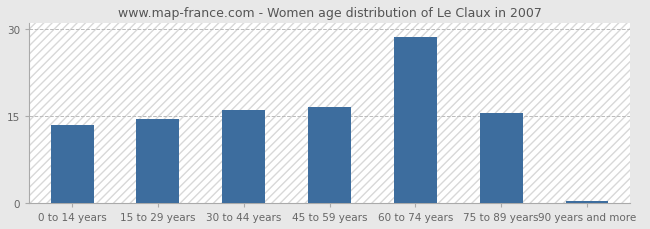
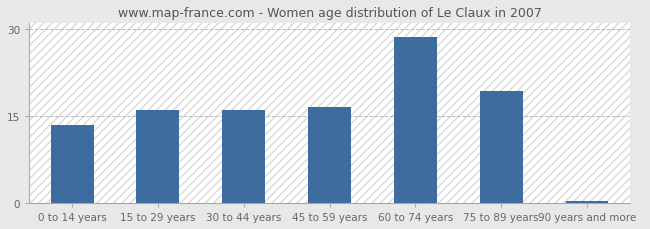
15 to 29 years: 14.5 -> 16.0
75 to 89 years: 15.5 -> 19.2
